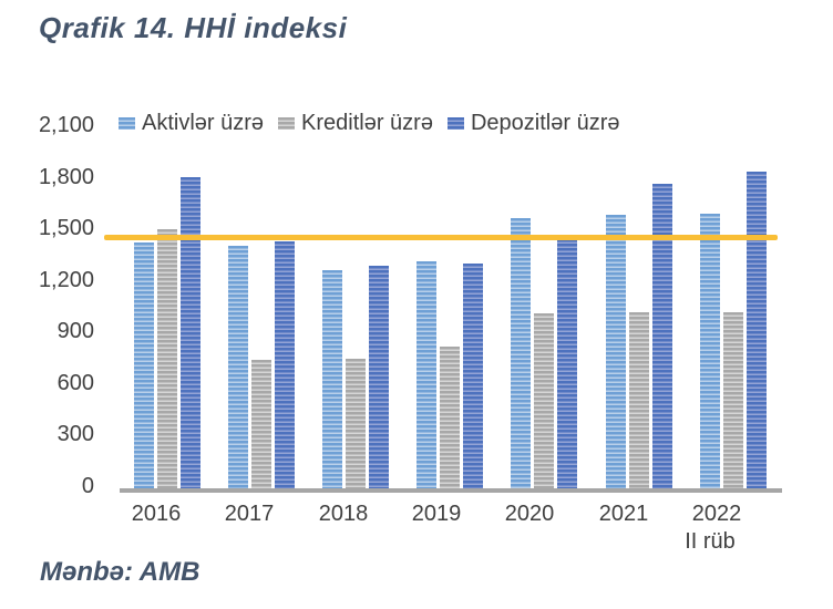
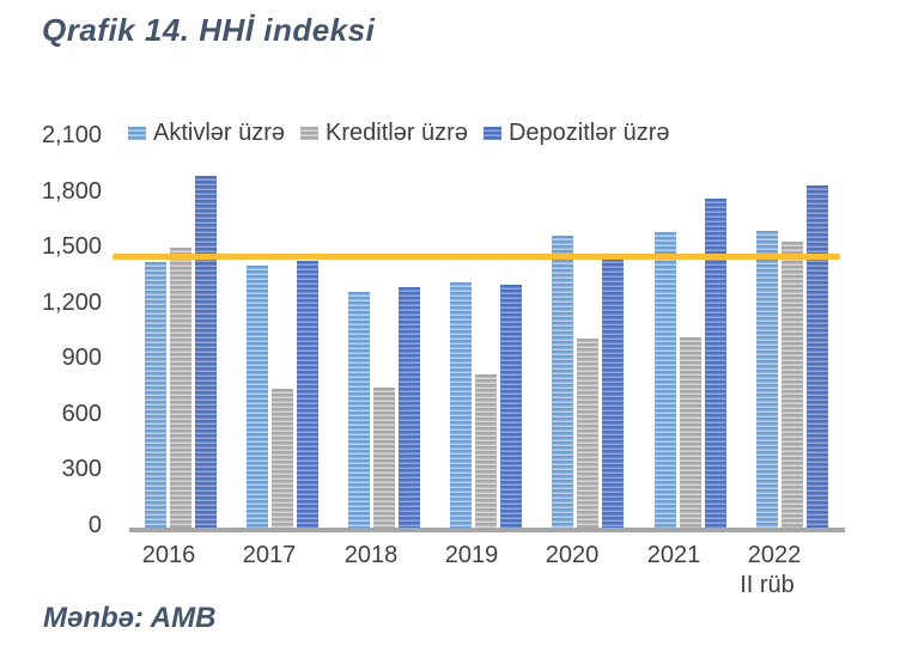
Depozitlər üzrə/2016: 1800 -> 1880
Kreditlər üzrə/2022: 1020 -> 1530
